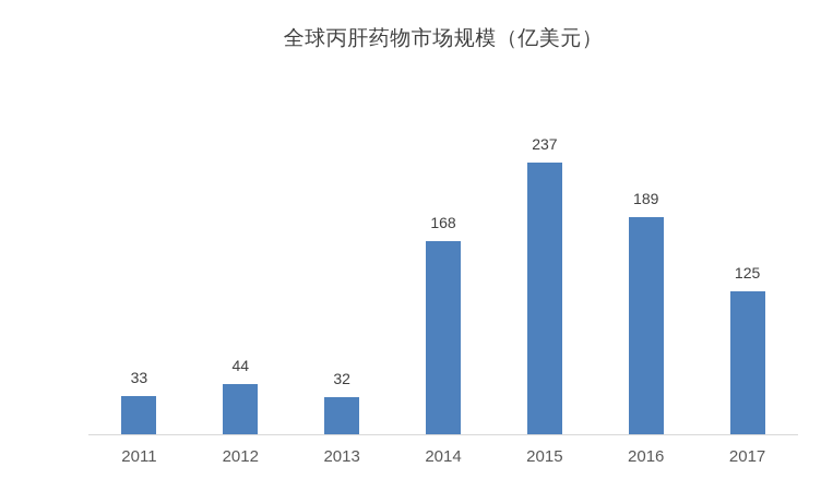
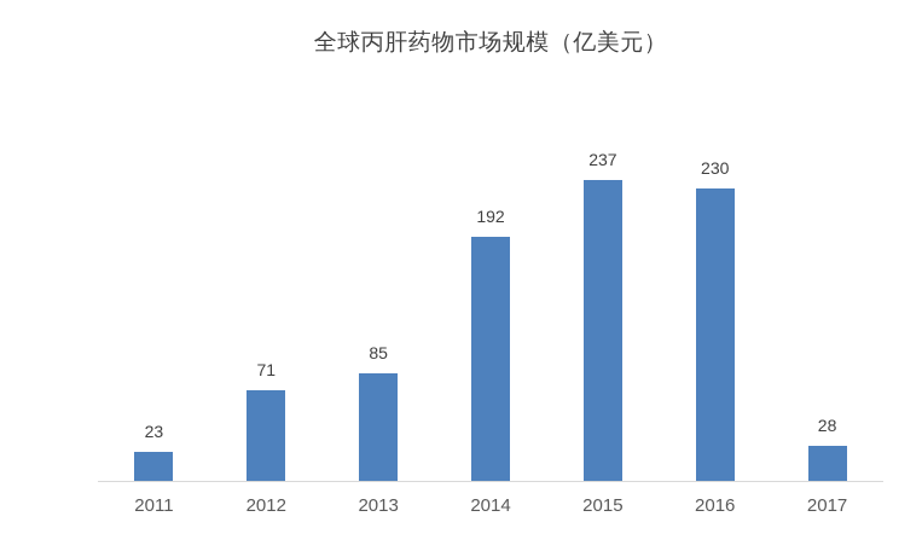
2011: 33 -> 23
2012: 44 -> 71
2013: 32 -> 85
2014: 168 -> 192
2016: 189 -> 230
2017: 125 -> 28
